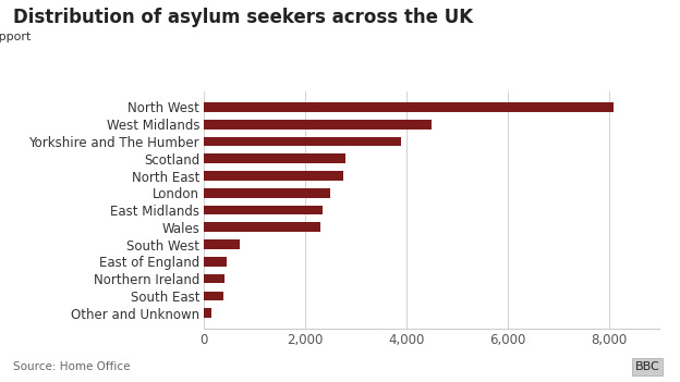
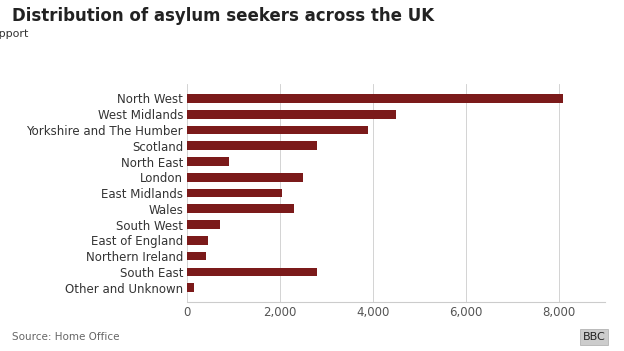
North East: 2,750 -> 900
East Midlands: 2,350 -> 2,050
South East: 390 -> 2,800
